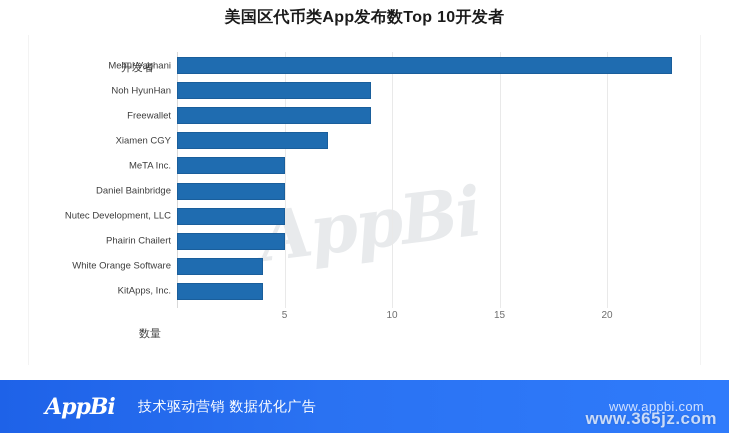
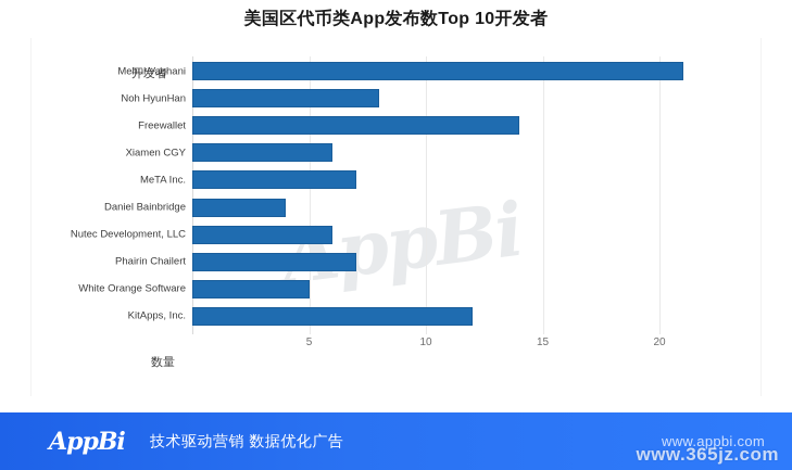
Mehul Vaghani: 23 -> 21
Noh HyunHan: 9 -> 8
Freewallet: 9 -> 14
Xiamen CGY: 7 -> 6
MeTA Inc.: 5 -> 7
Daniel Bainbridge: 5 -> 4
Nutec Development, LLC: 5 -> 6
Phairin Chailert: 5 -> 7
White Orange Software: 4 -> 5
KitApps, Inc.: 4 -> 12
